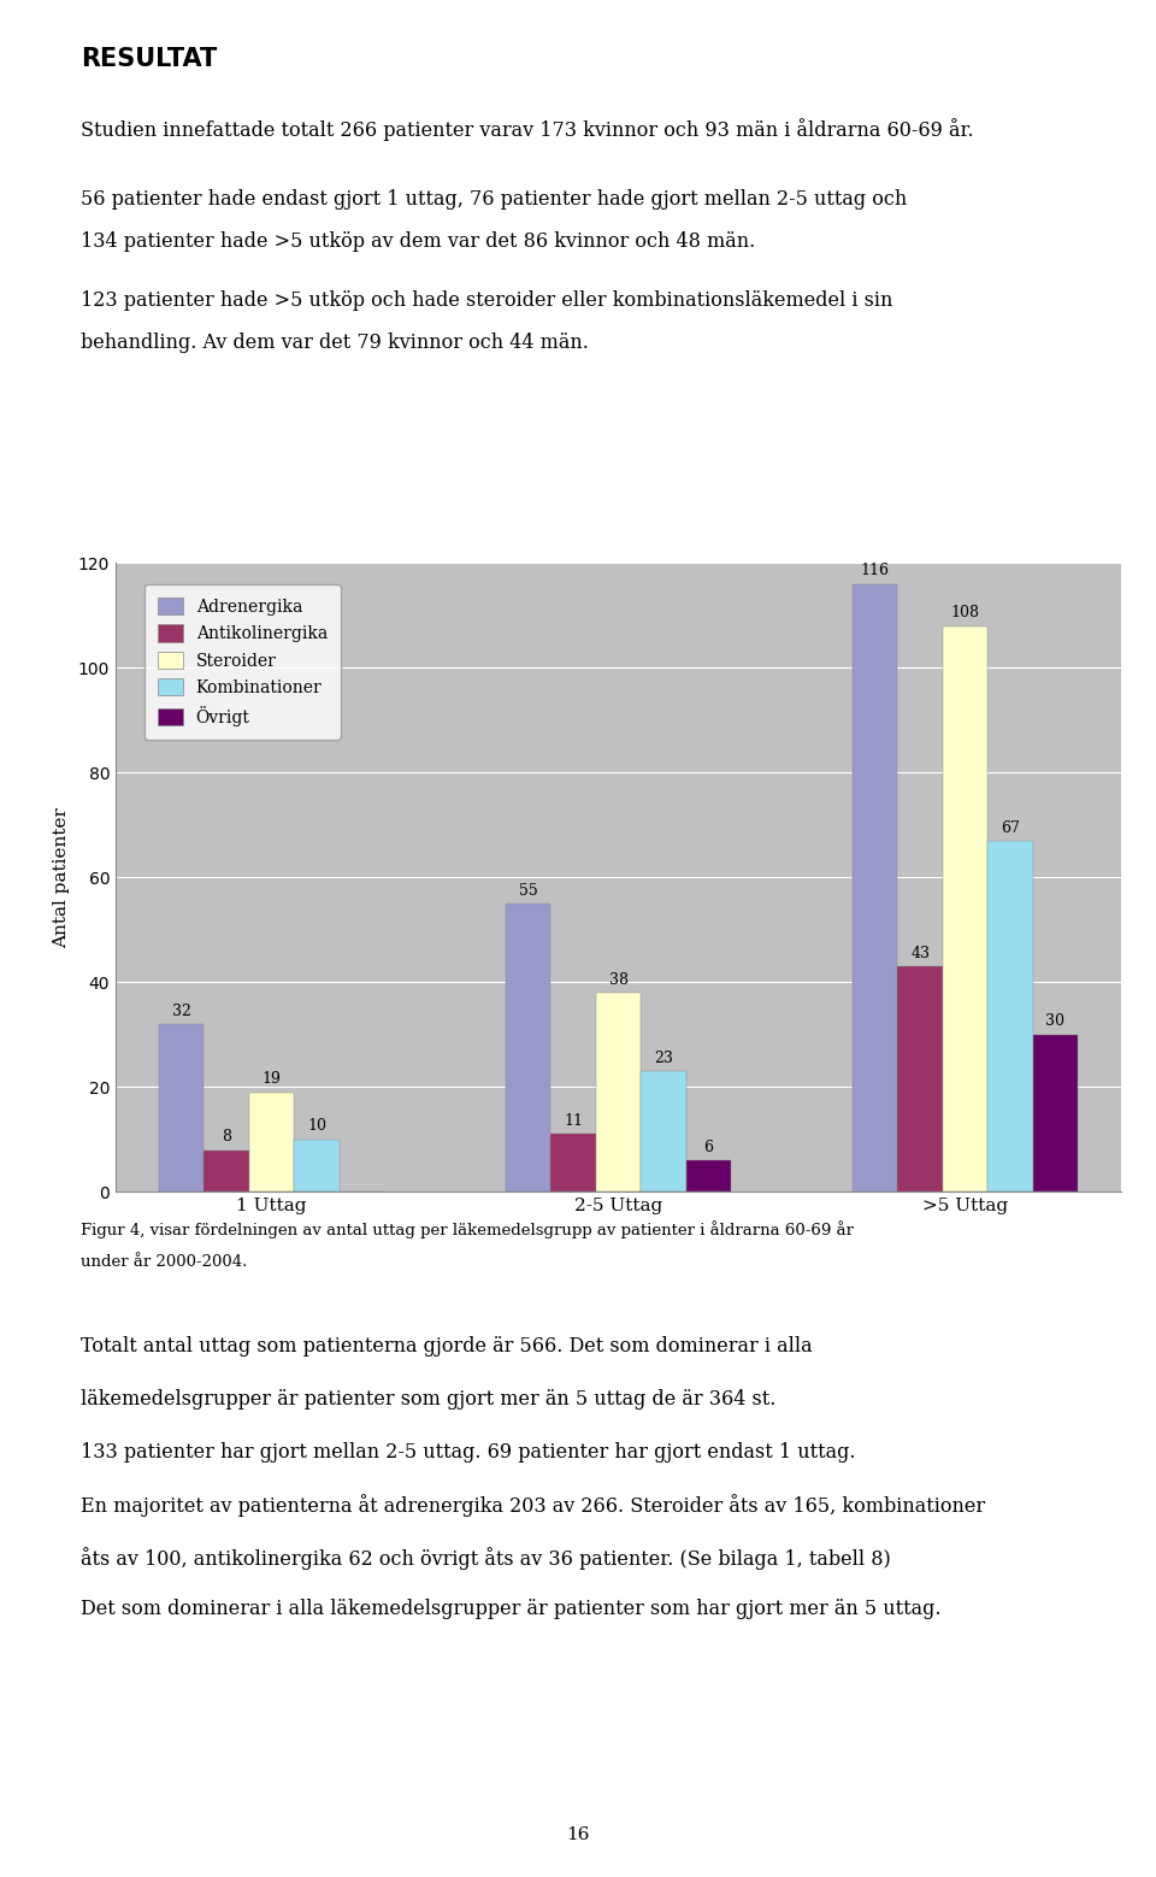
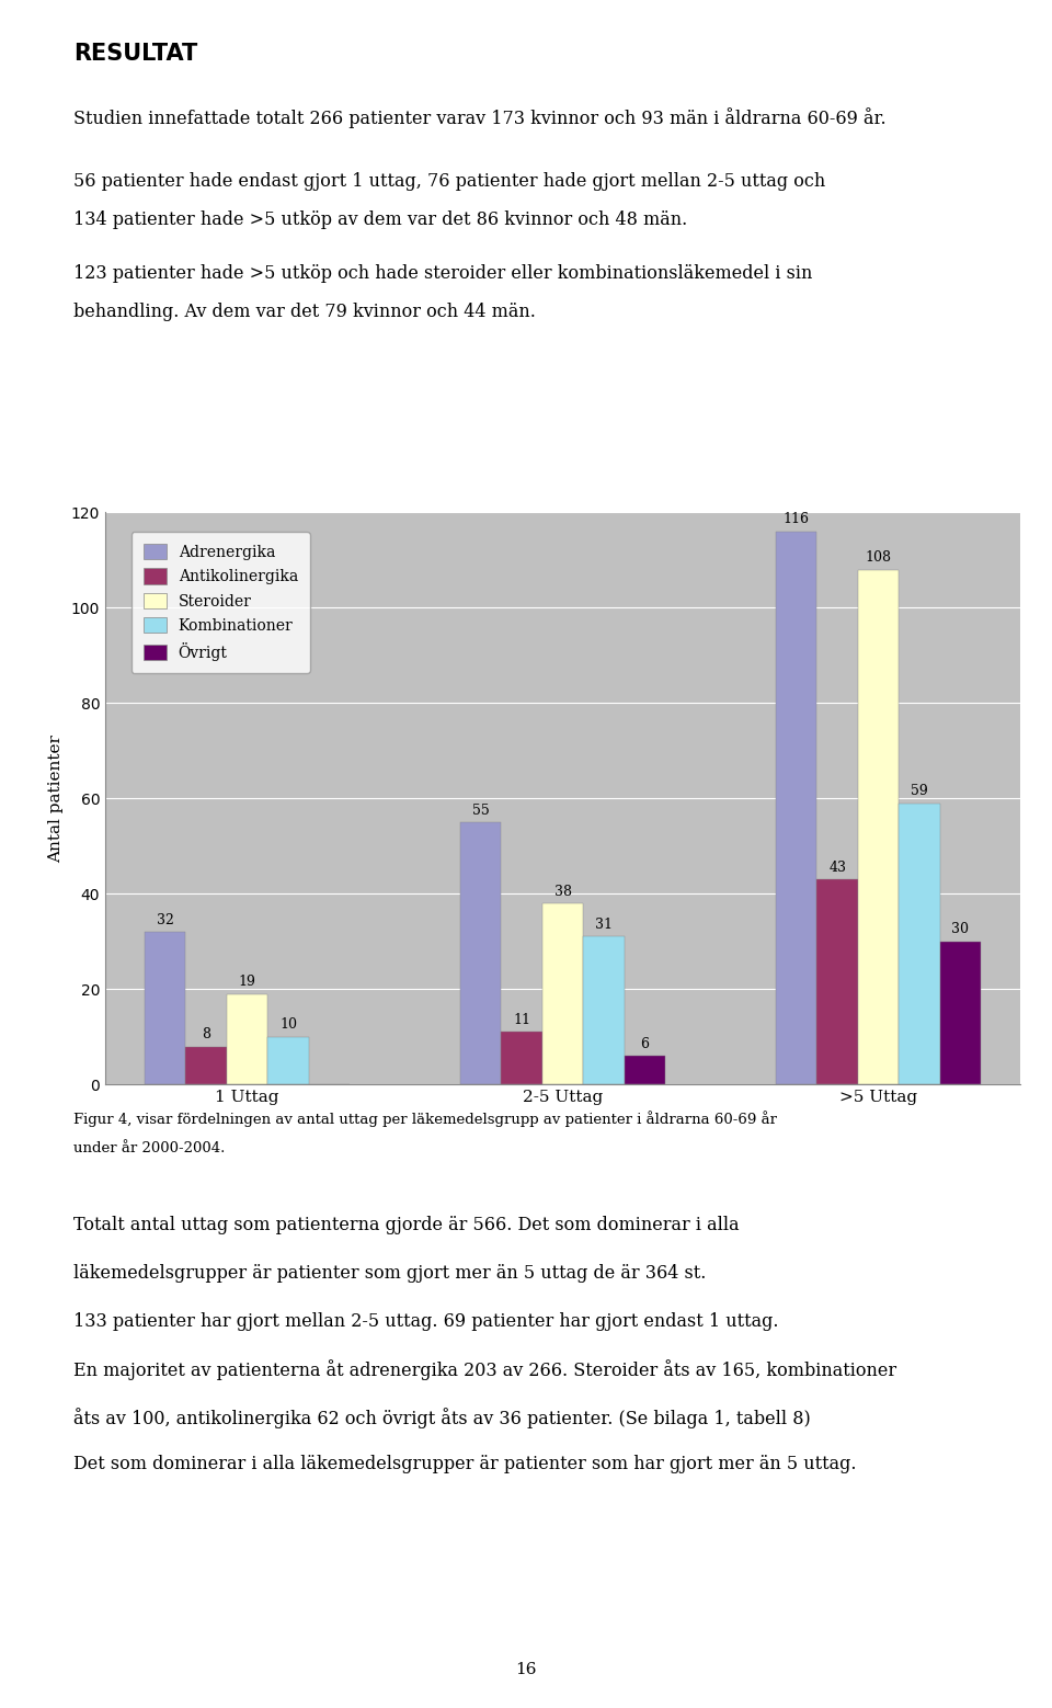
Kombinationer/2-5 Uttag: 23 -> 31
Kombinationer/>5 Uttag: 67 -> 59
